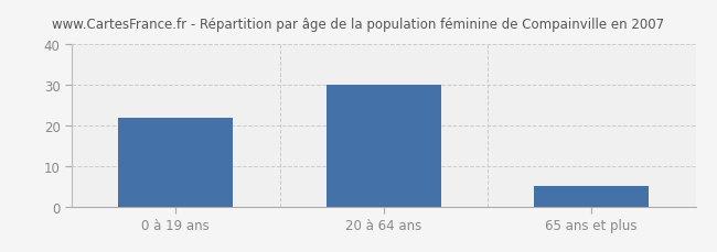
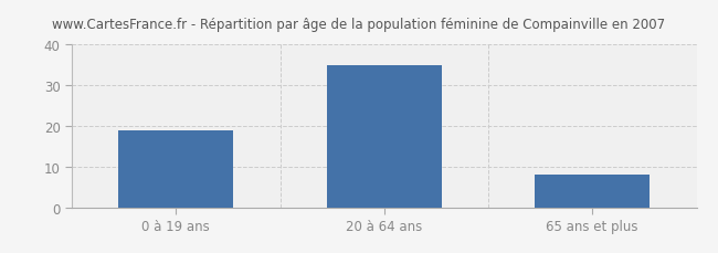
0 à 19 ans: 22 -> 19
20 à 64 ans: 30 -> 35
65 ans et plus: 5 -> 8
